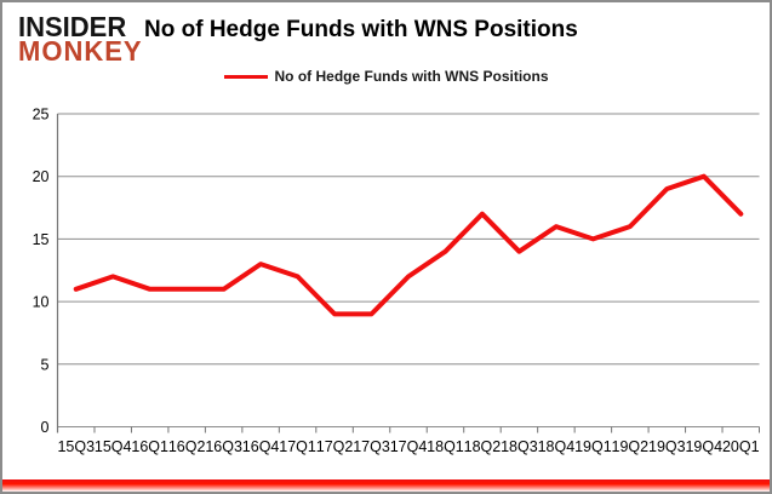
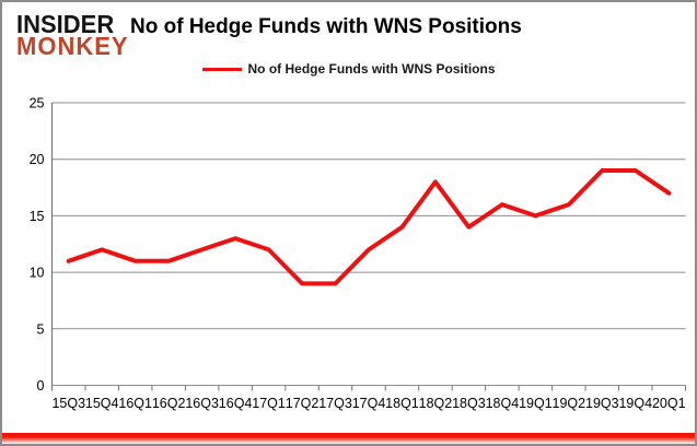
16Q3: 11 -> 12
18Q2: 17 -> 18
19Q4: 20 -> 19
